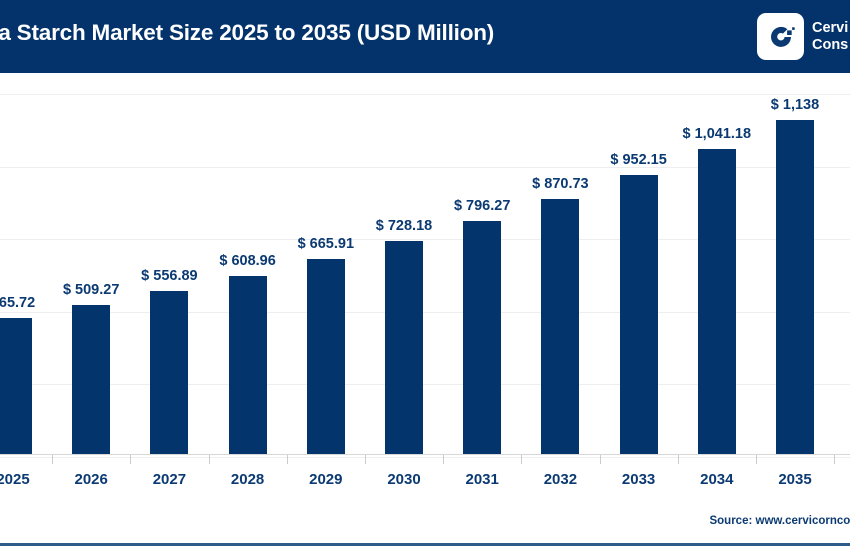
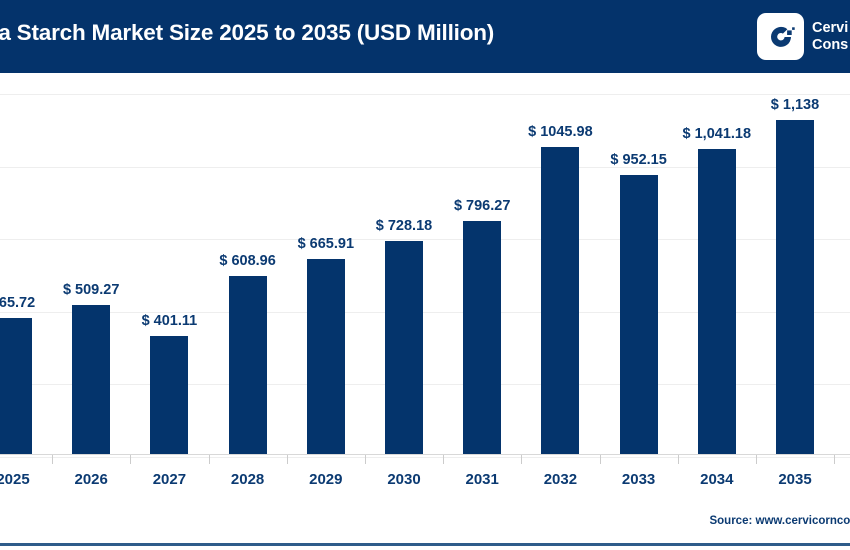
2027: 556.89 -> 401.11
2032: 870.73 -> 1045.98
